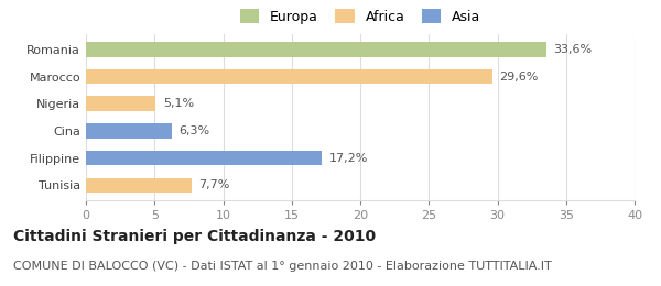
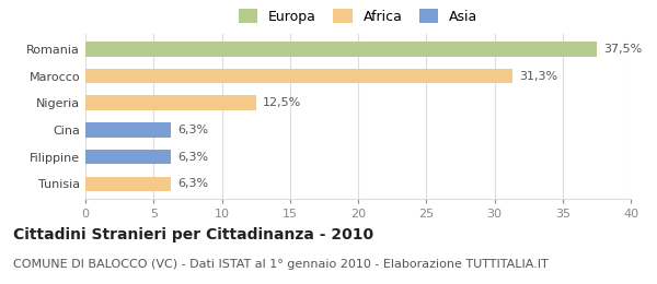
Romania: 33,6% -> 37,5%
Marocco: 29,6% -> 31,3%
Nigeria: 5,1% -> 12,5%
Filippine: 17,2% -> 6,3%
Tunisia: 7,7% -> 6,3%
